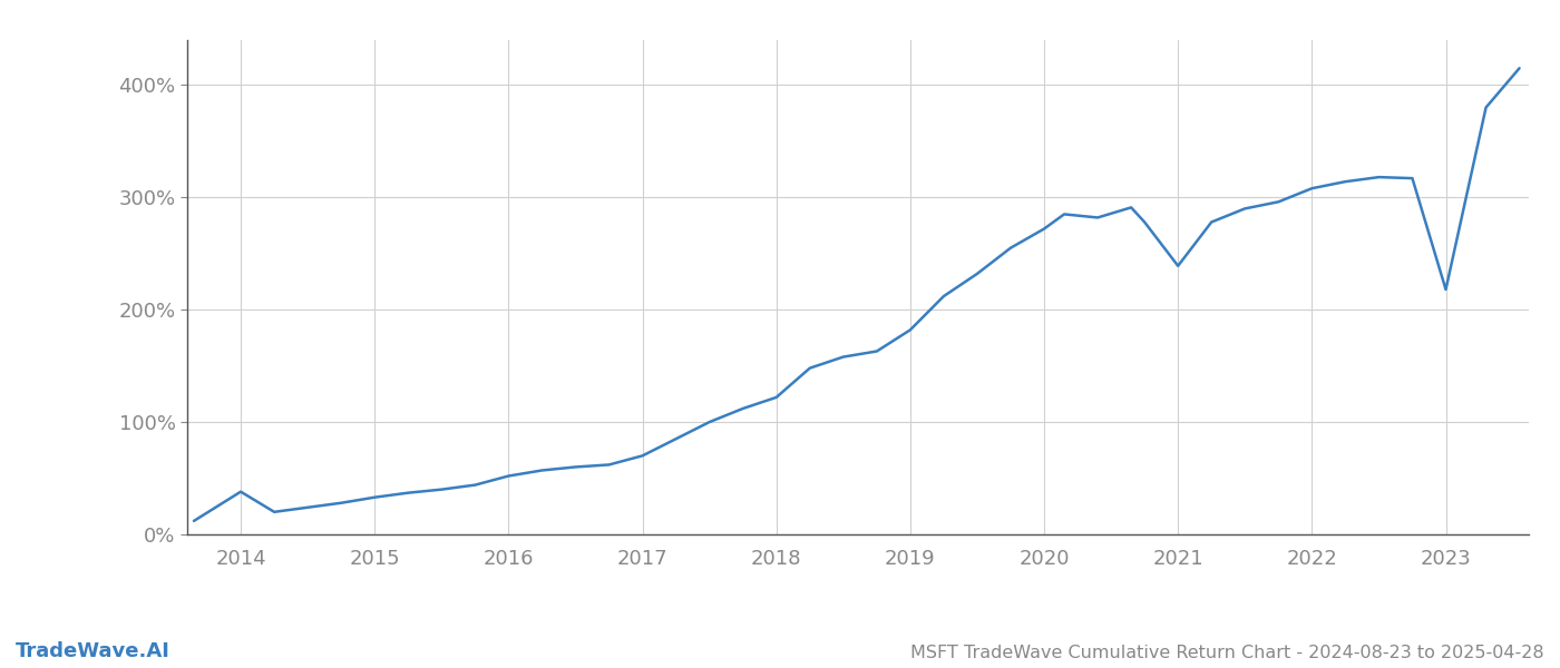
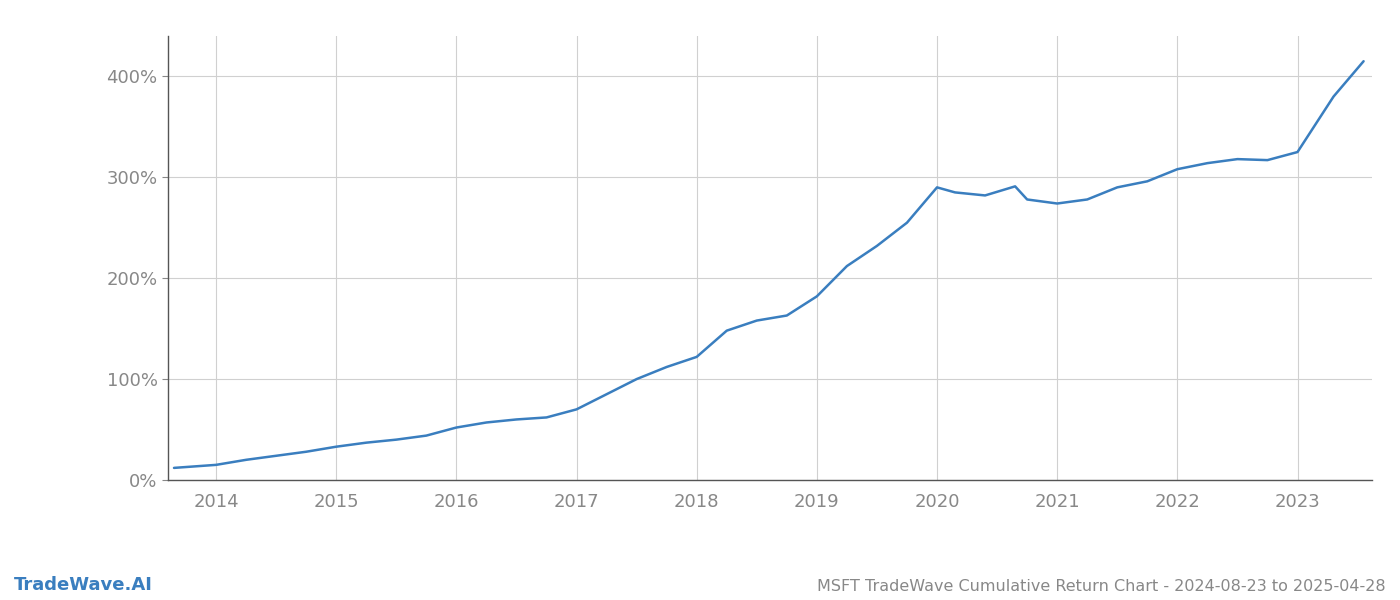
2014: 38% -> 15%
2020: 272% -> 290%
2021: 239% -> 274%
2023: 218% -> 325%
